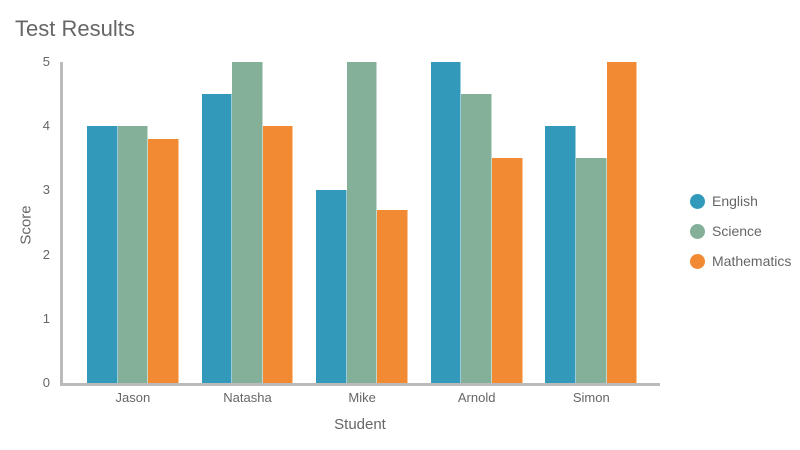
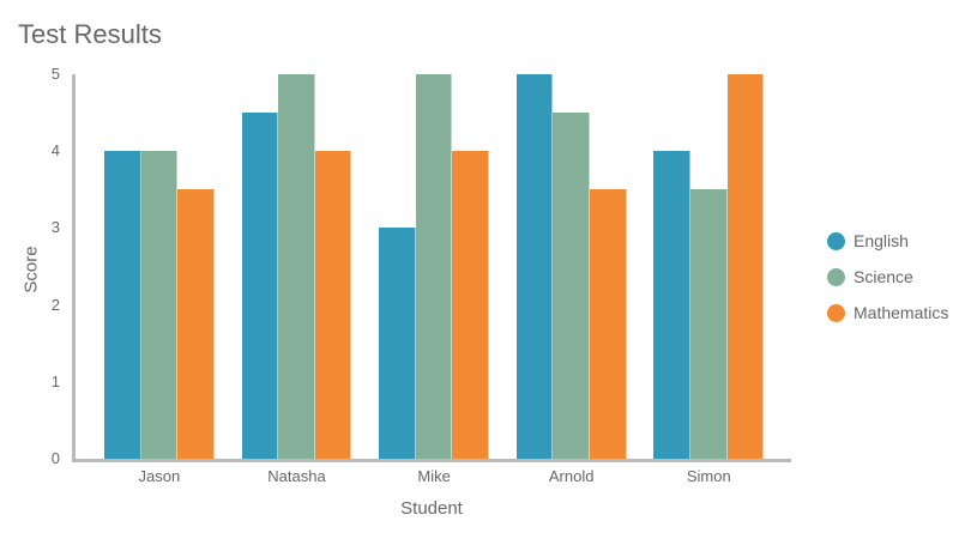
Mathematics/Jason: 3.8 -> 3.5
Mathematics/Mike: 2.7 -> 4.0
